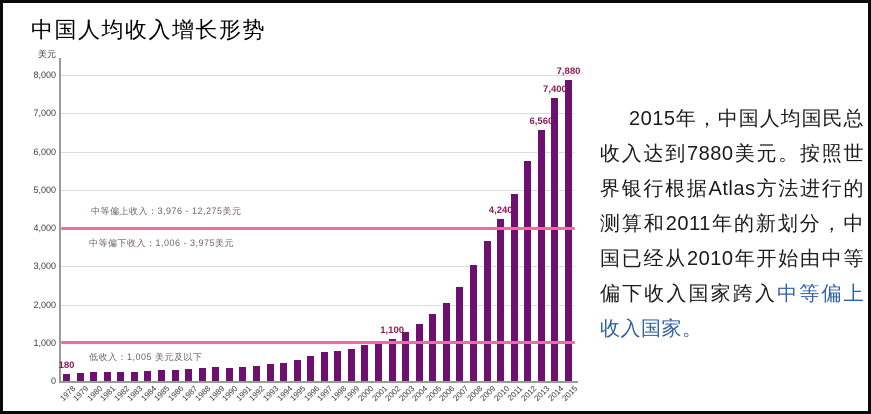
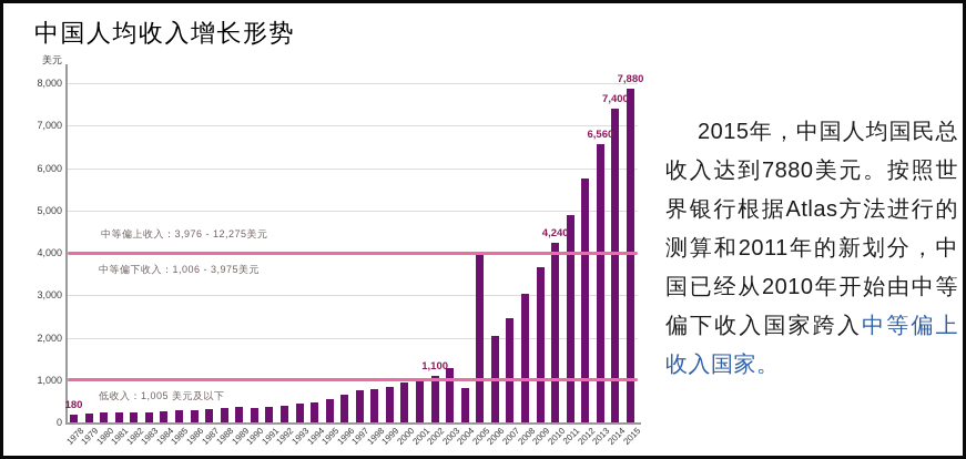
2004: 1500 -> 800
2005: 1700 -> 4000
